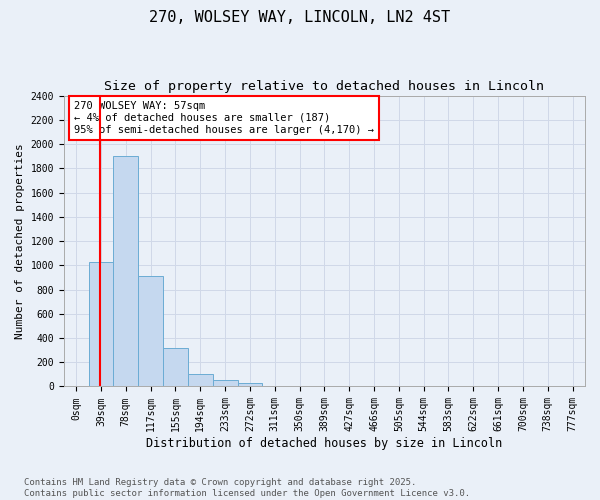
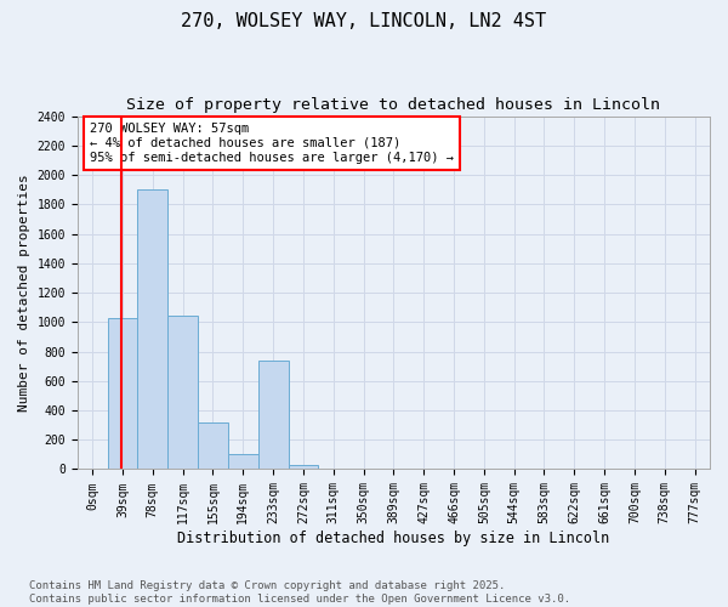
117sqm: 910 -> 1040
233sqm: 50 -> 740
